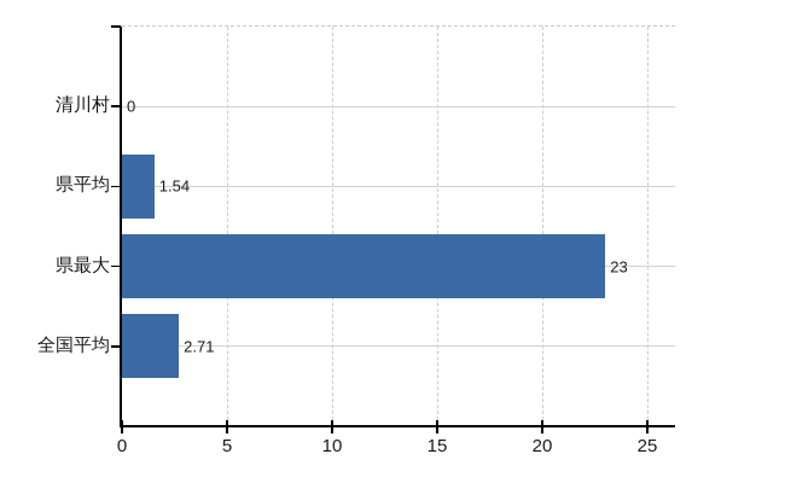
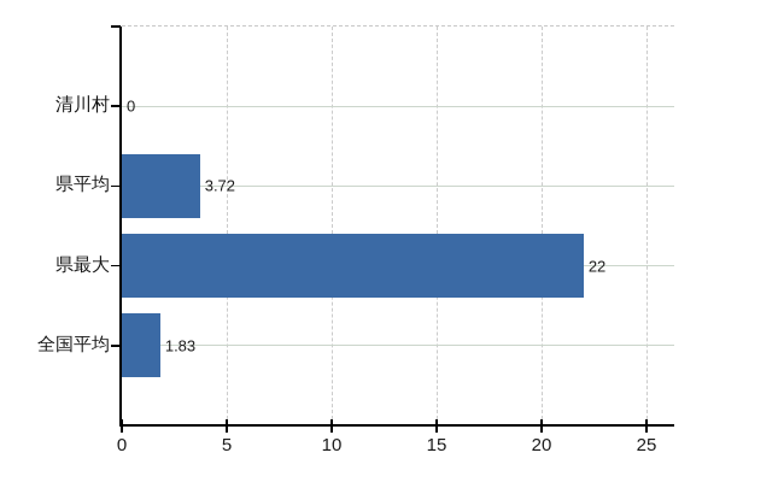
県平均: 1.54 -> 3.72
県最大: 23 -> 22
全国平均: 2.71 -> 1.83
